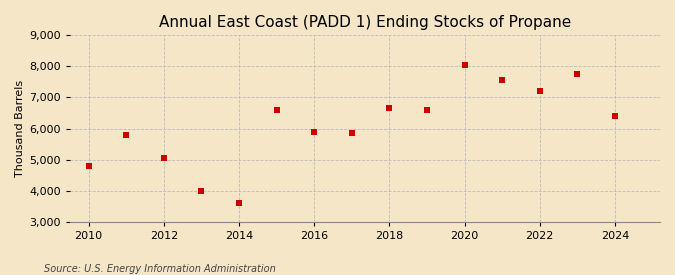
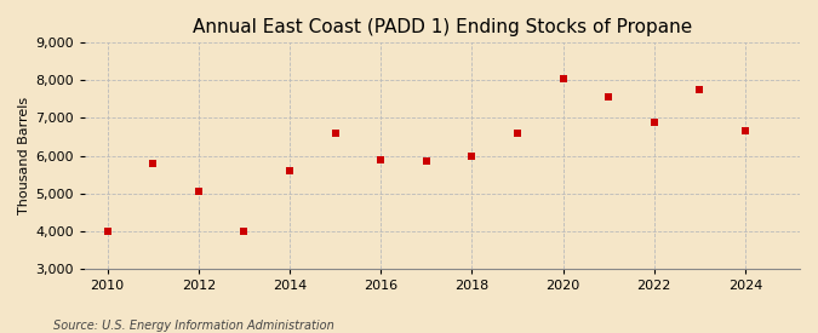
2010: 4,800 -> 4,000
2014: 3,600 -> 5,600
2018: 6,650 -> 6,000
2022: 7,200 -> 6,900
2024: 6,400 -> 6,650
